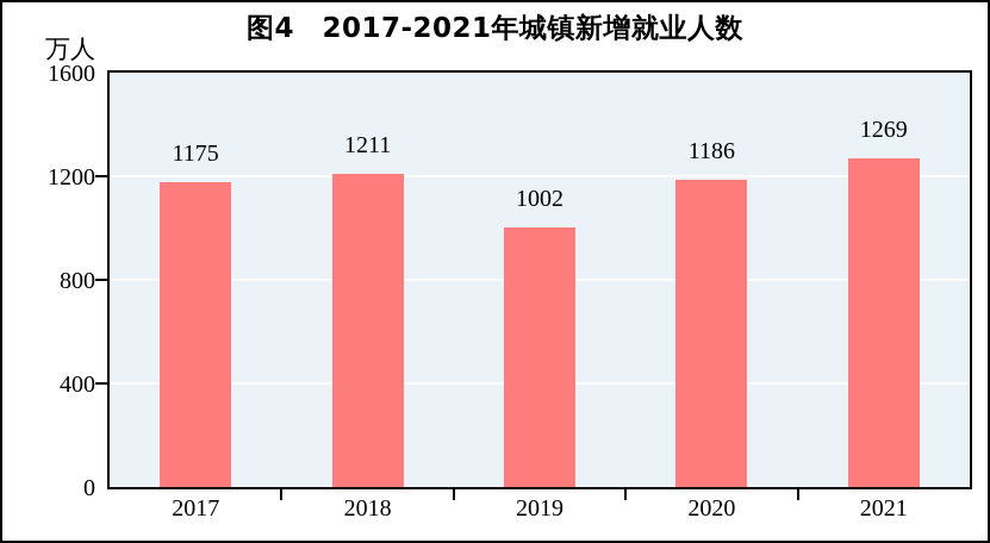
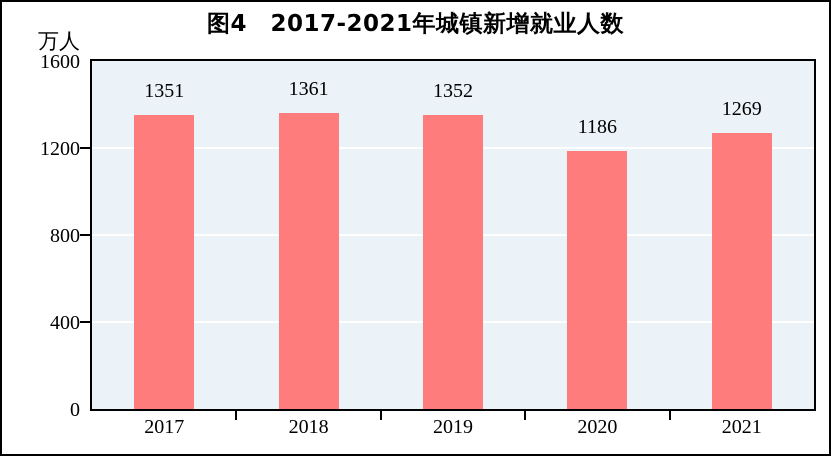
2017: 1175 -> 1351
2018: 1211 -> 1361
2019: 1002 -> 1352
